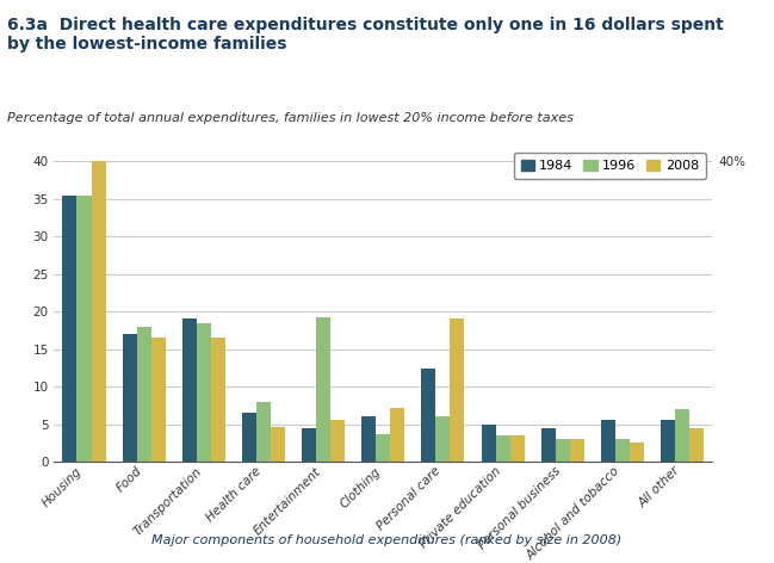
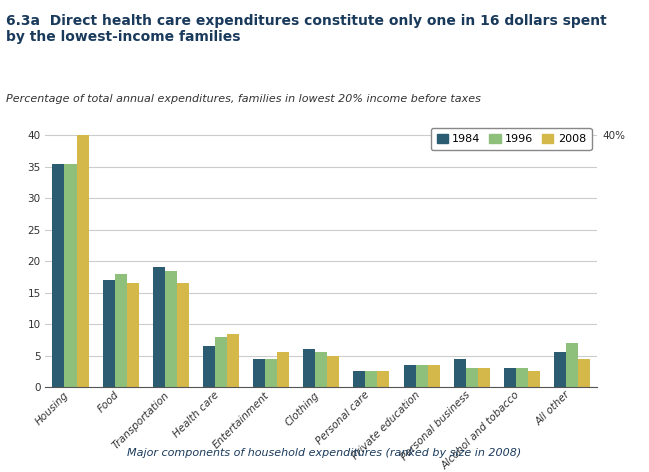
2008/Health care: 4.6 -> 8.5
1996/Entertainment: 19.2 -> 4.5
1996/Clothing: 3.6 -> 5.5
2008/Clothing: 7.2 -> 5.0
1984/Personal care: 12.4 -> 2.5
1996/Personal care: 6.0 -> 2.5
2008/Personal care: 19.0 -> 2.5
1984/Private education: 5.0 -> 3.5
1984/Alcohol and tobacco: 5.6 -> 3.0
